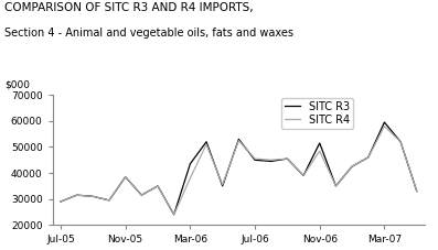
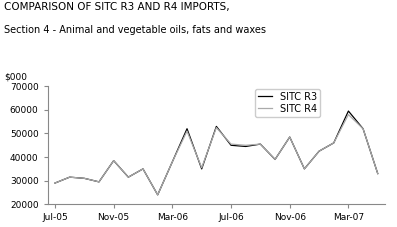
SITC R3/Mar-06: 43500 -> 38000
SITC R3/Nov-06: 51500 -> 48500
